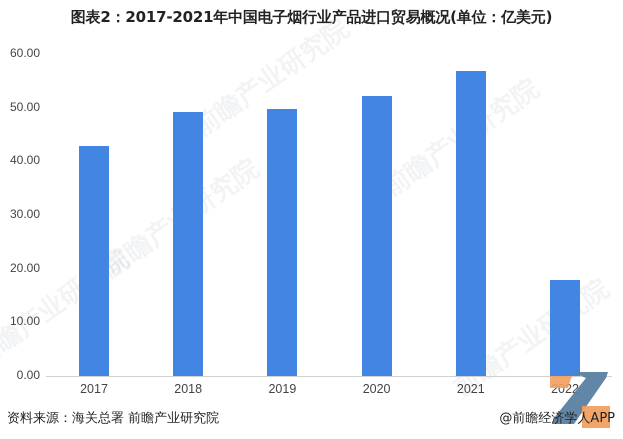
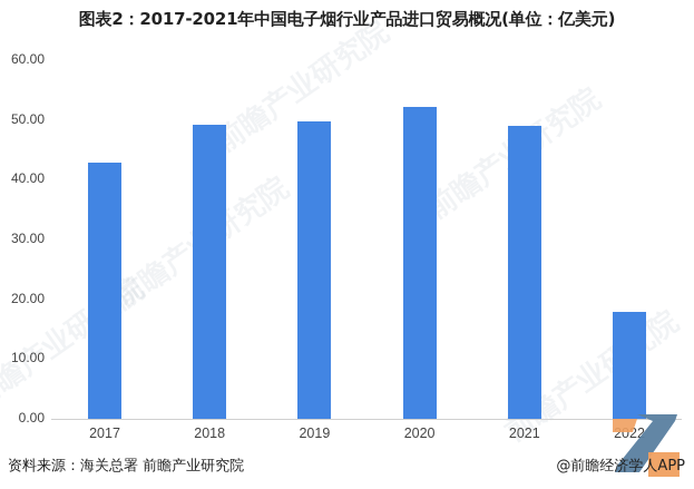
2021: 57 -> 49
